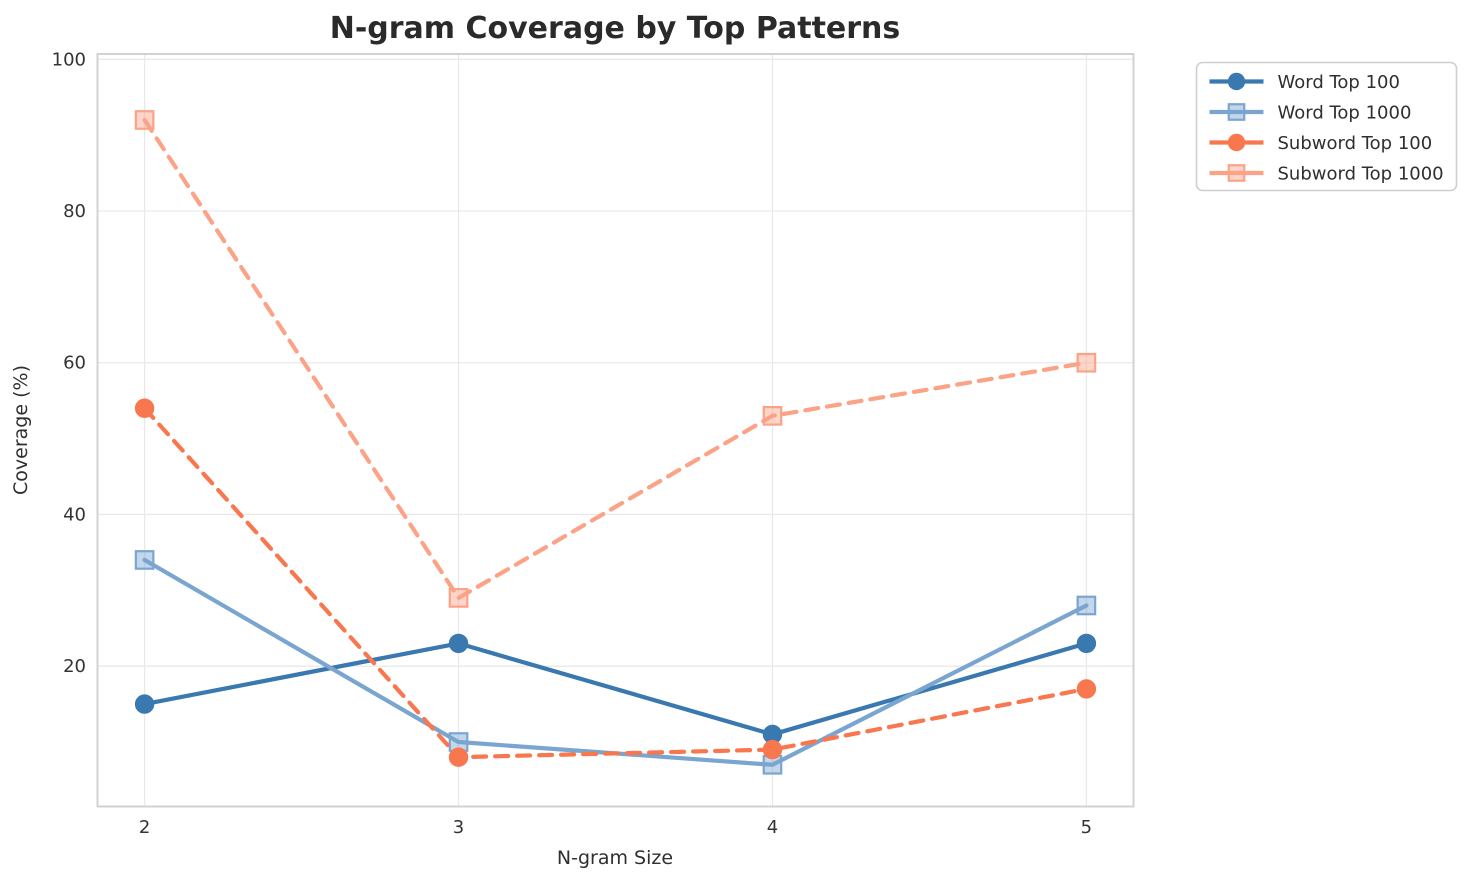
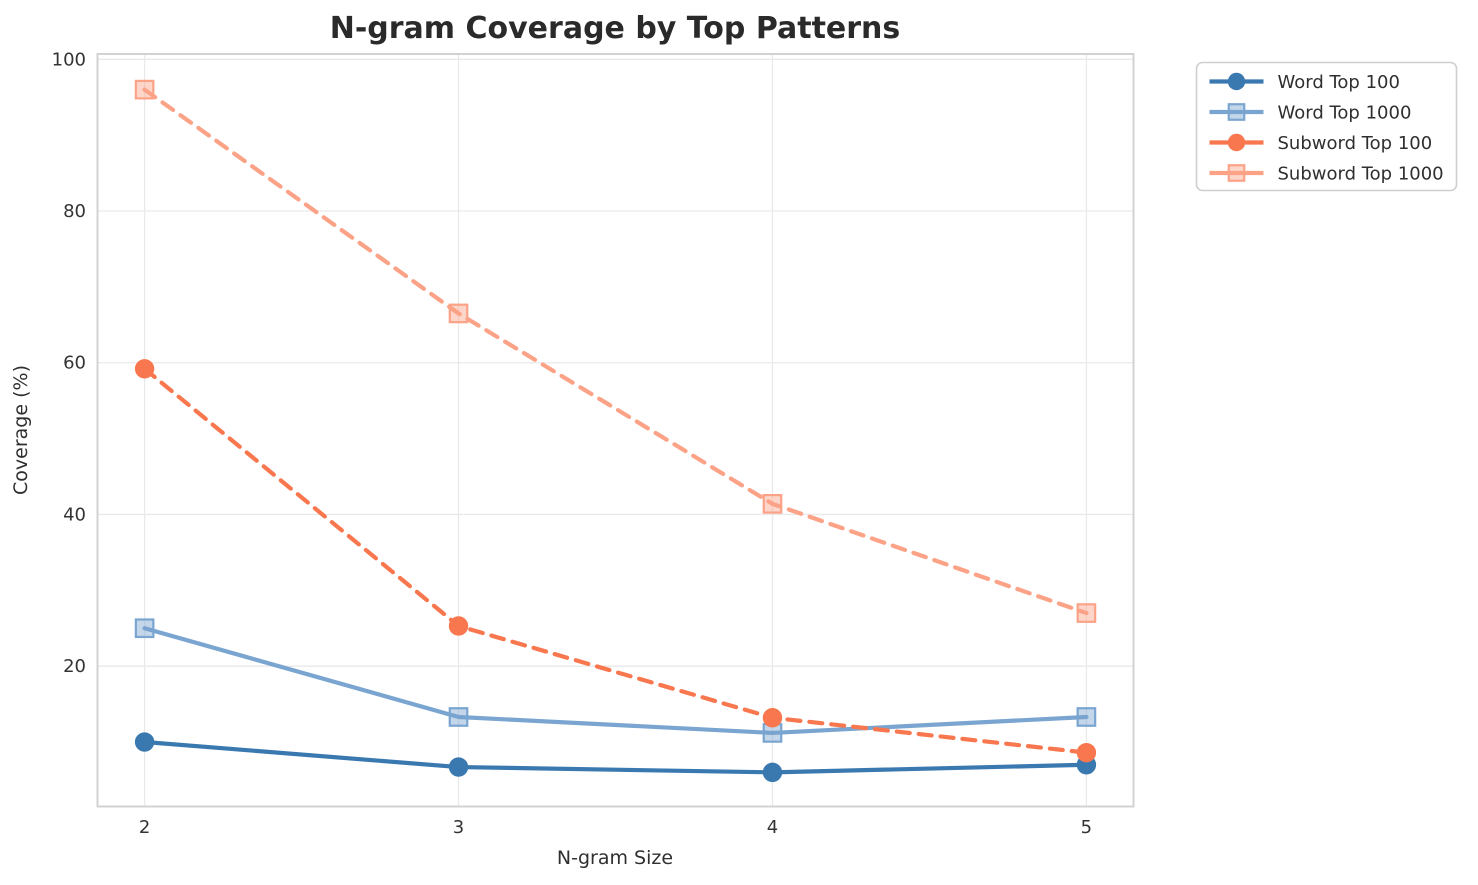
Word Top 100/2: 15 -> 10
Word Top 1000/2: 34 -> 25
Subword Top 100/2: 54 -> 59
Subword Top 1000/2: 92 -> 96
Word Top 100/3: 23 -> 7
Word Top 1000/3: 10 -> 13
Subword Top 100/3: 8 -> 25
Subword Top 1000/3: 29 -> 66
Word Top 100/4: 11 -> 6
Word Top 1000/4: 7 -> 11
Subword Top 100/4: 9 -> 13
Subword Top 1000/4: 53 -> 41
Word Top 100/5: 23 -> 7
Word Top 1000/5: 28 -> 13
Subword Top 100/5: 17 -> 9
Subword Top 1000/5: 60 -> 27
